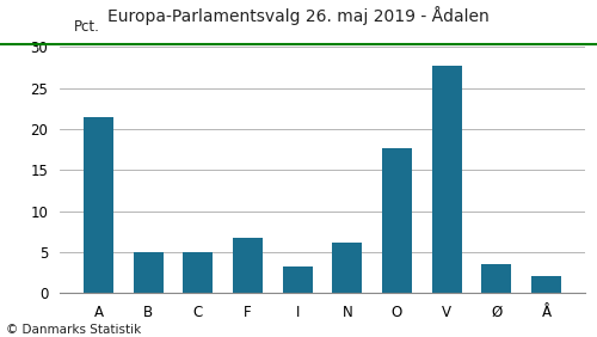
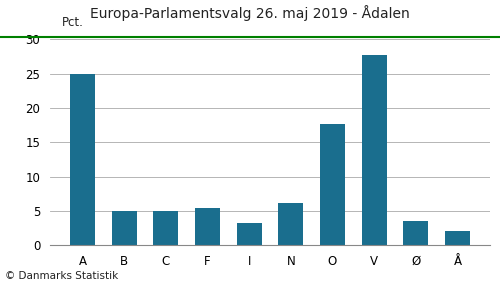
A: 21.4 -> 25.0
F: 6.8 -> 5.4
